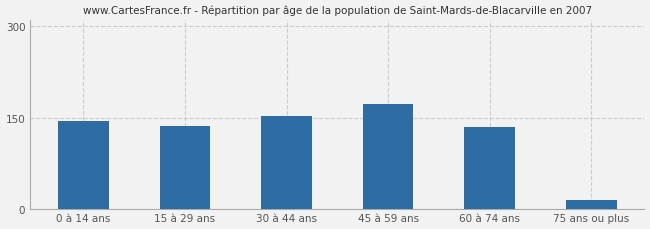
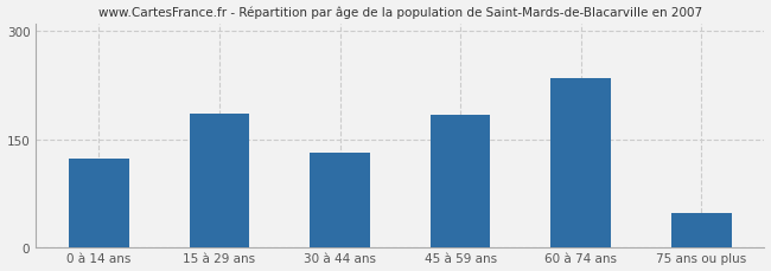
0 à 14 ans: 145 -> 124
15 à 29 ans: 136 -> 186
30 à 44 ans: 152 -> 132
45 à 59 ans: 172 -> 184
60 à 74 ans: 135 -> 234
75 ans ou plus: 15 -> 48
